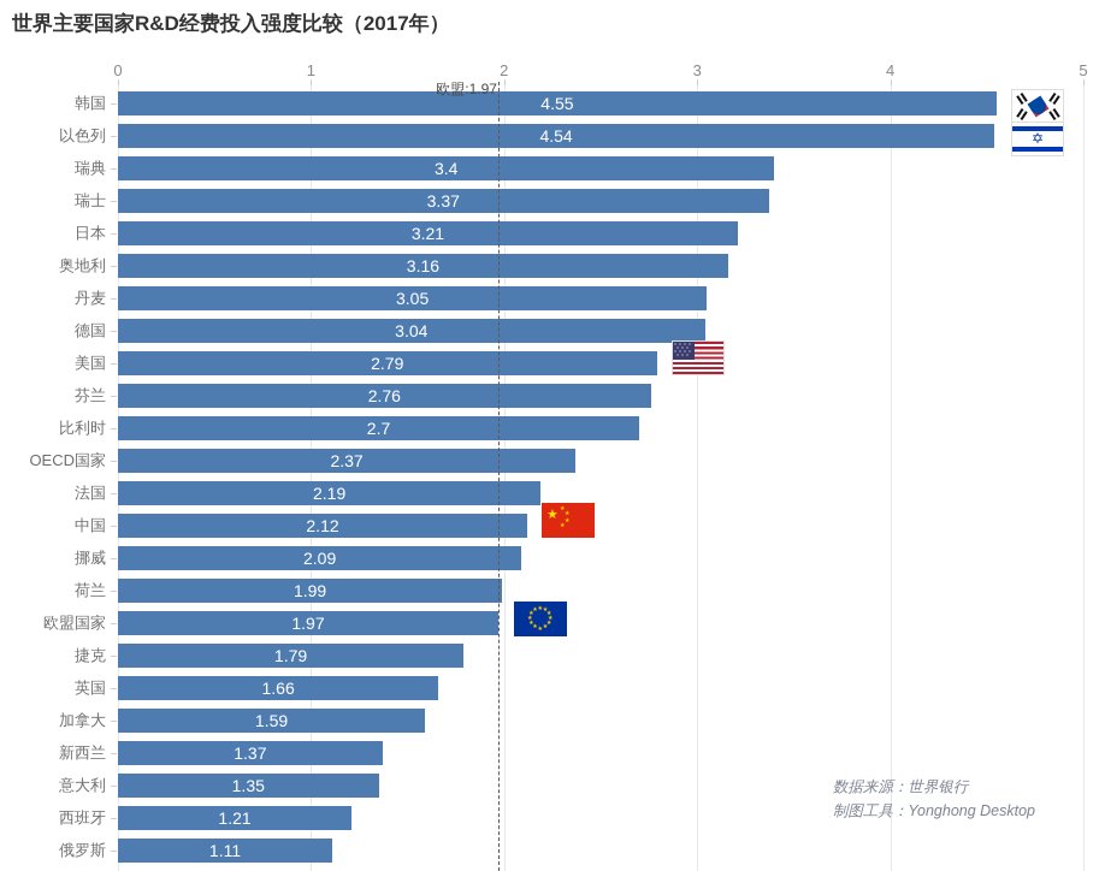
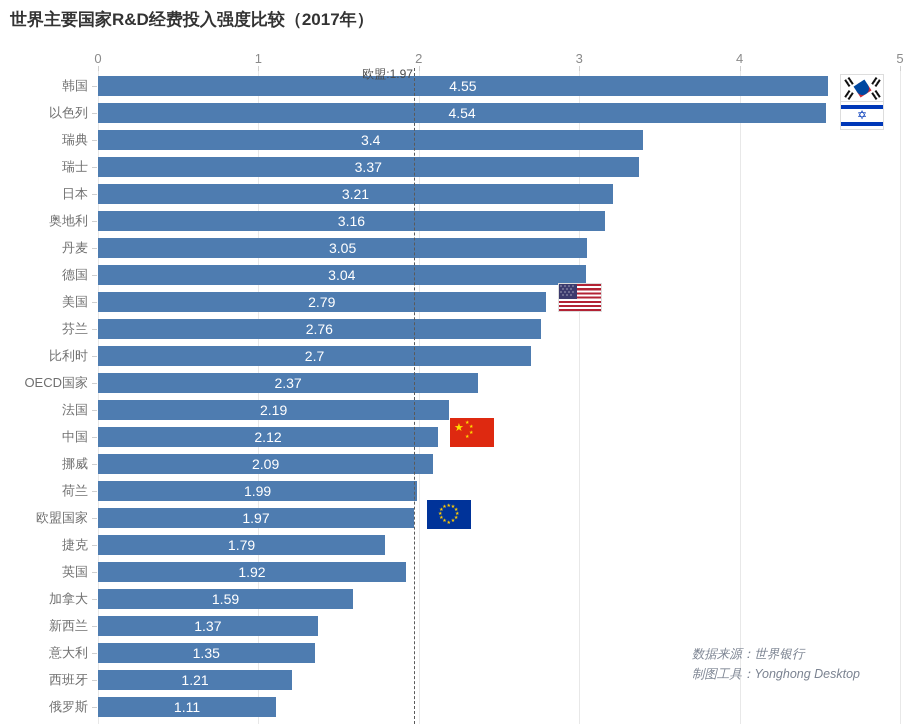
英国: 1.66 -> 1.92
